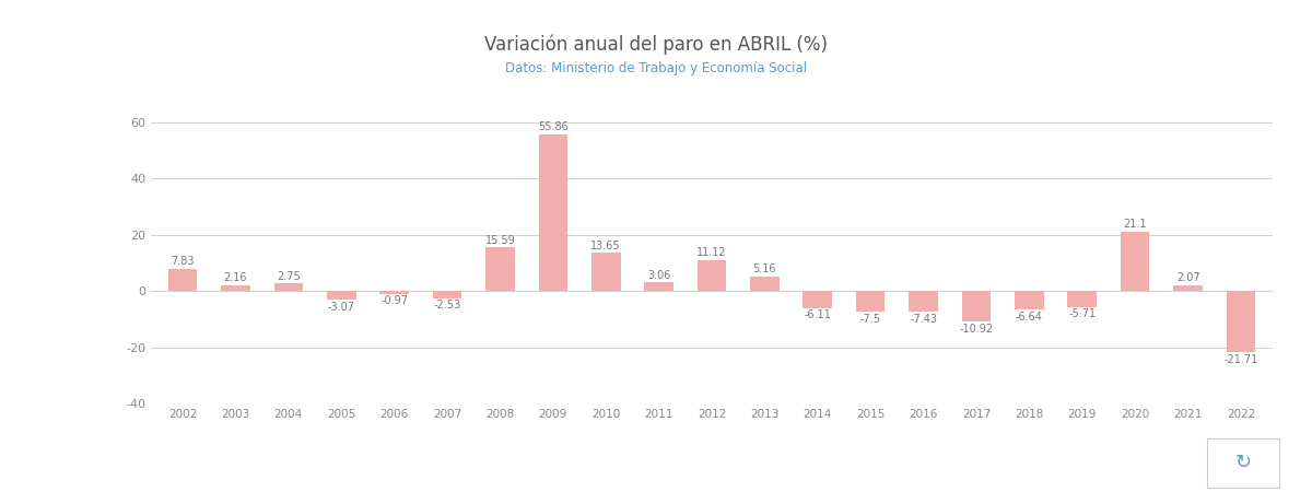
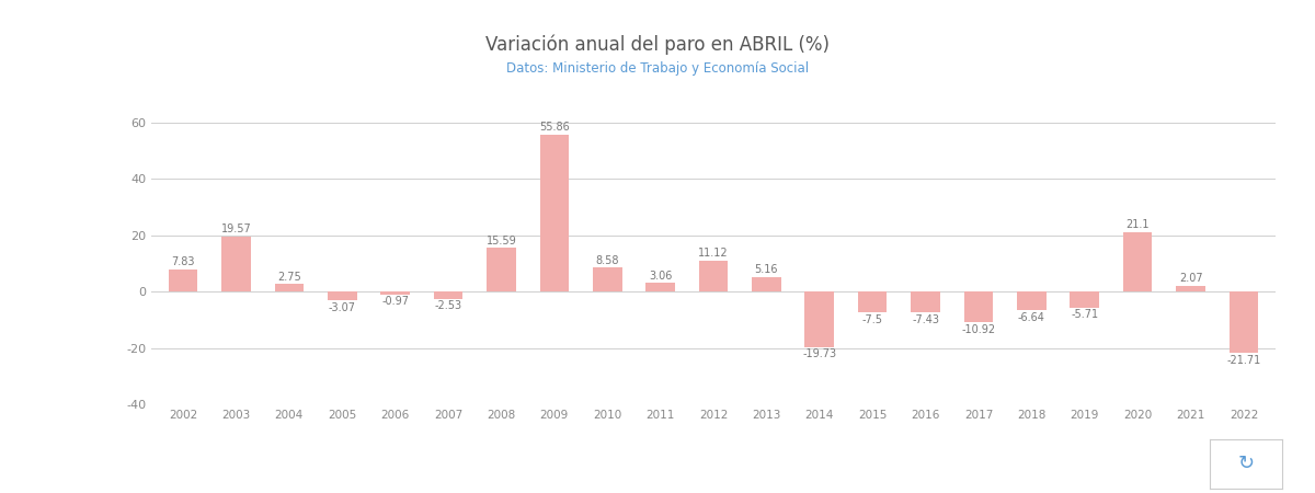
2003: 2.16 -> 19.57
2010: 13.65 -> 8.58
2014: -6.11 -> -19.73
